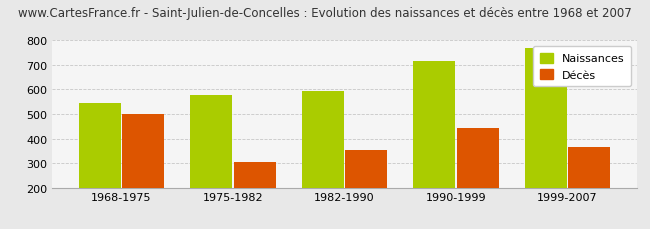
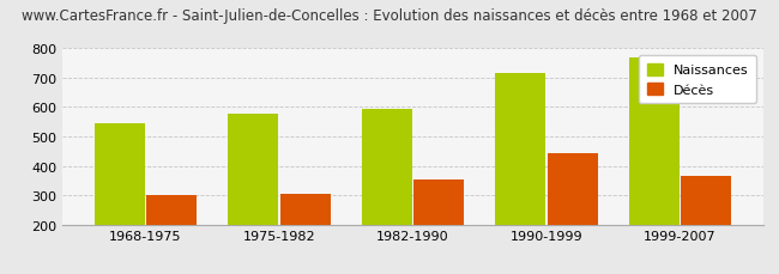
Décès/1968-1975: 500 -> 299
